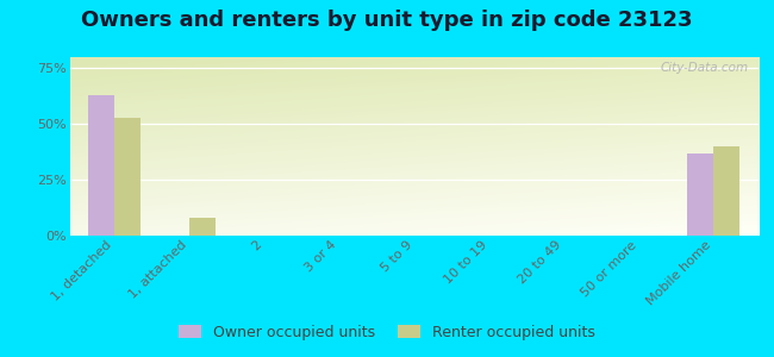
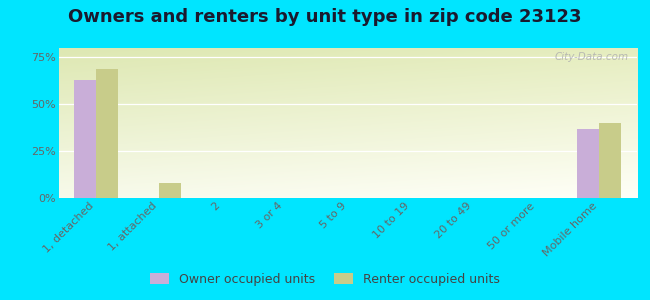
Renter occupied units/1, detached: 53% -> 69%
